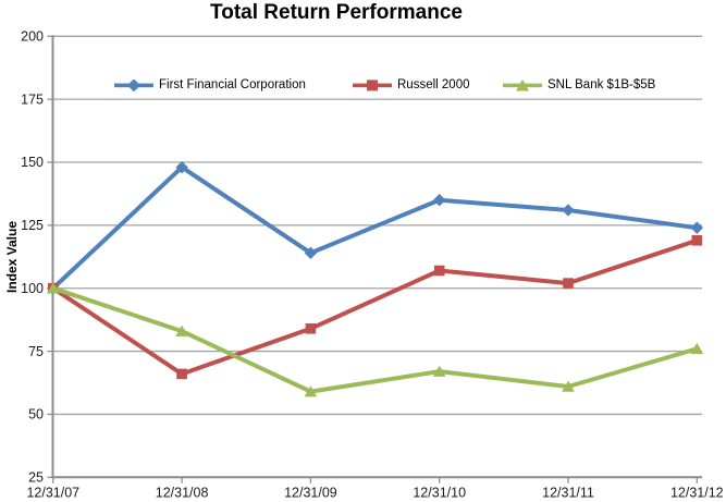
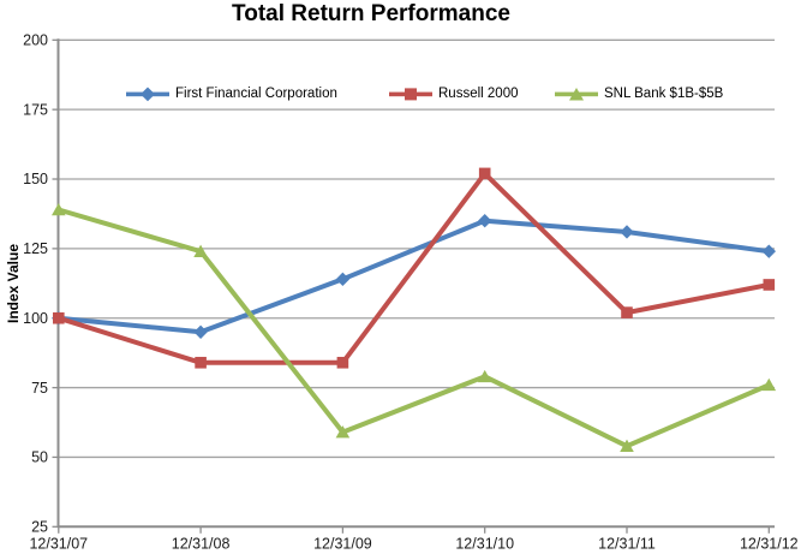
SNL Bank $1B-$5B/12/31/07: 100 -> 139
First Financial Corporation/12/31/08: 148 -> 95
Russell 2000/12/31/08: 66 -> 84
SNL Bank $1B-$5B/12/31/08: 83 -> 124
Russell 2000/12/31/10: 107 -> 152
SNL Bank $1B-$5B/12/31/10: 67 -> 79
SNL Bank $1B-$5B/12/31/11: 61 -> 54
Russell 2000/12/31/12: 119 -> 112
